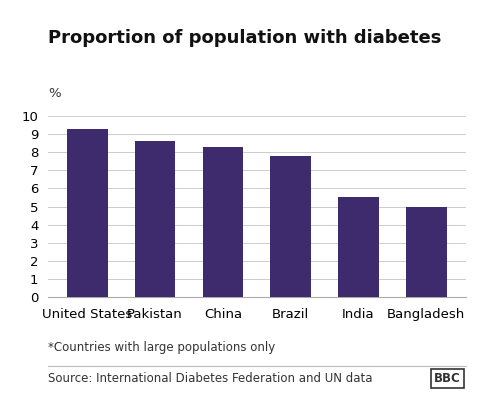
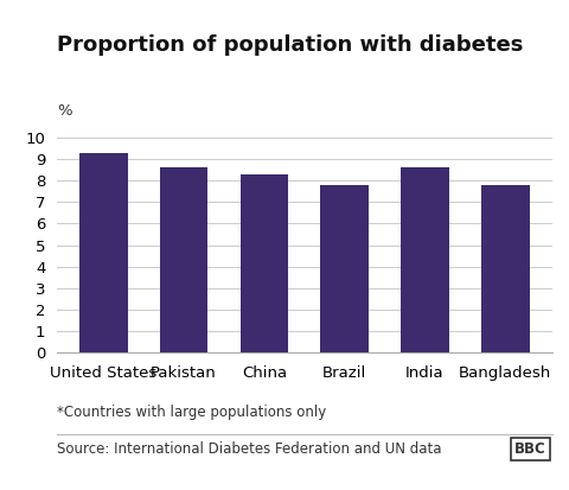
India: 5.5 -> 8.6
Bangladesh: 5.0 -> 7.8
